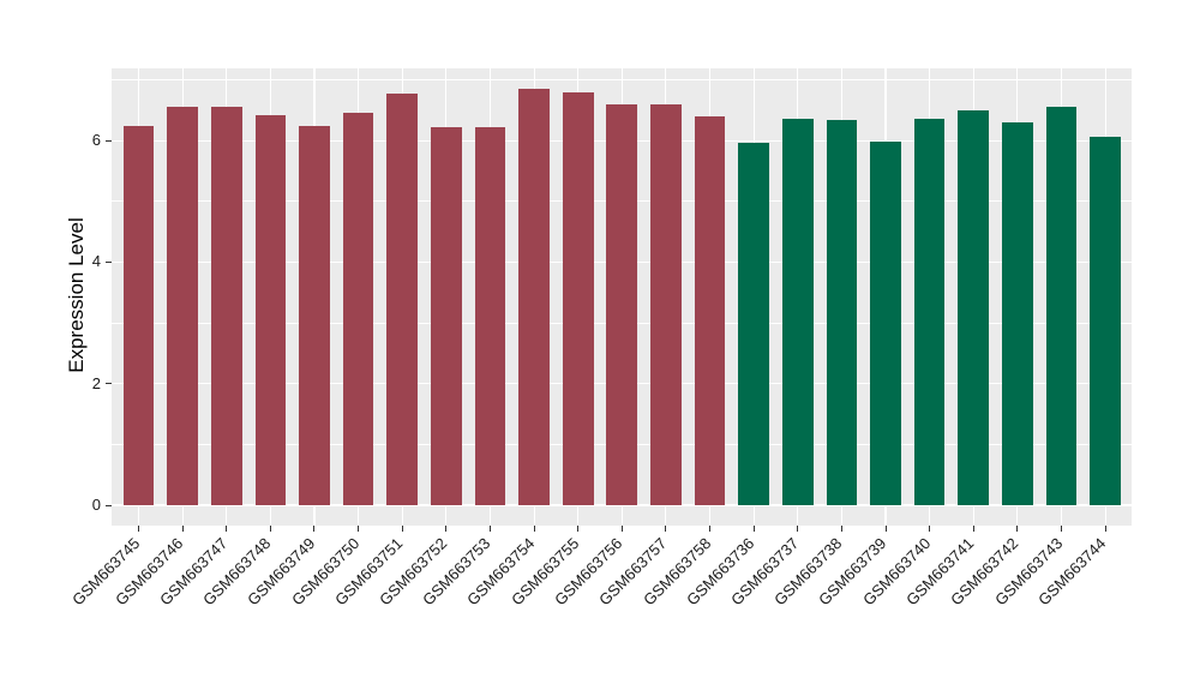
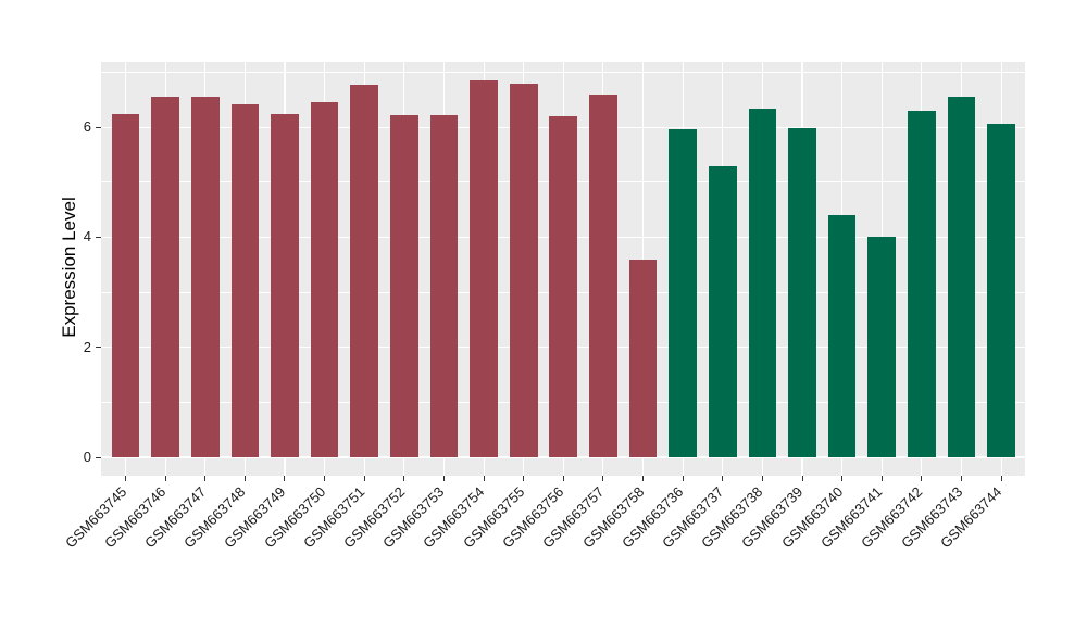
GSM663756: 6.6 -> 6.2
GSM663758: 6.4 -> 3.6
GSM663737: 6.4 -> 5.3
GSM663740: 6.4 -> 4.4
GSM663741: 6.5 -> 4.0
